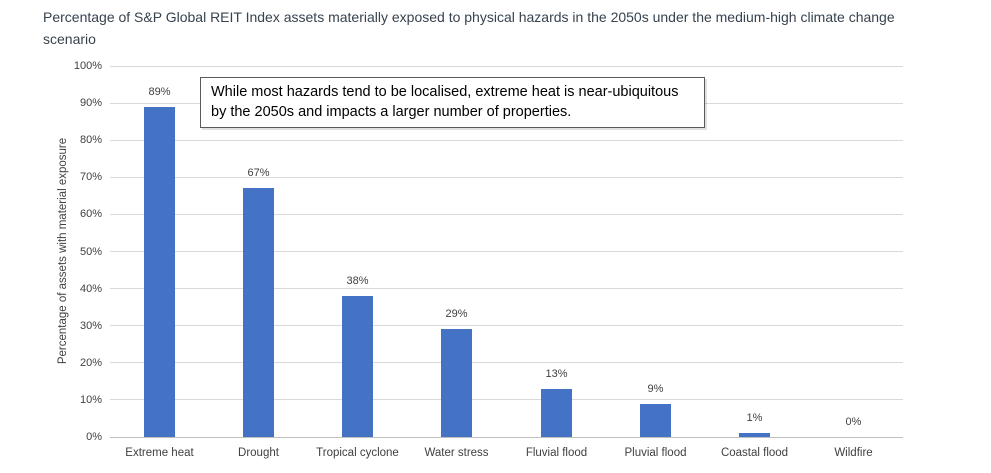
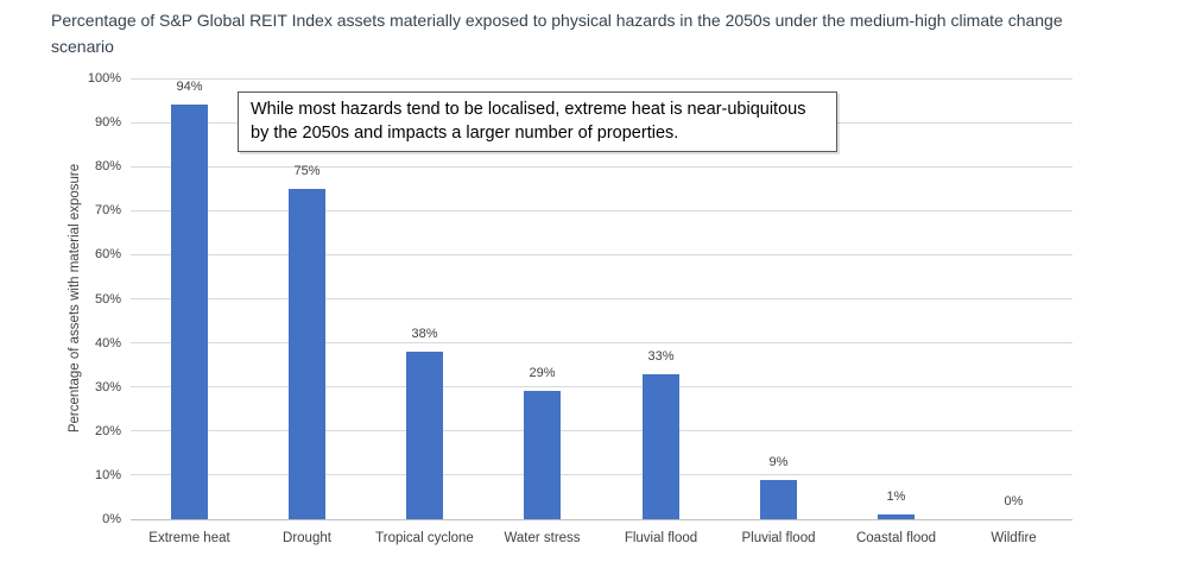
Extreme heat: 89% -> 94%
Drought: 67% -> 75%
Fluvial flood: 13% -> 33%
